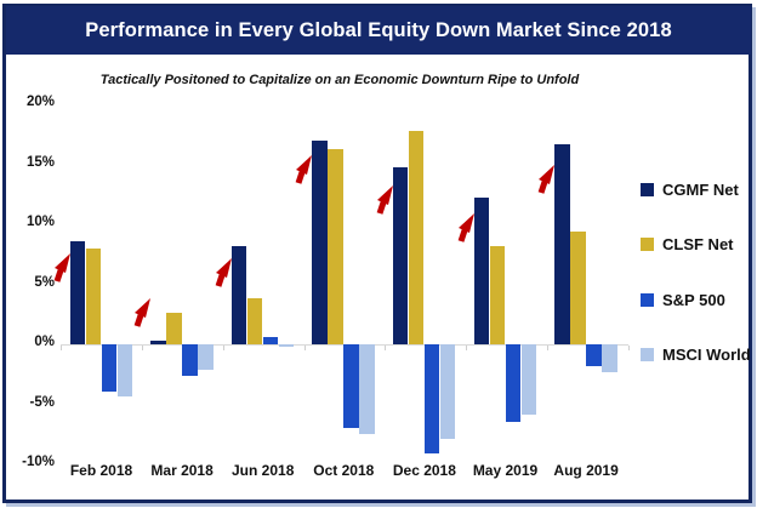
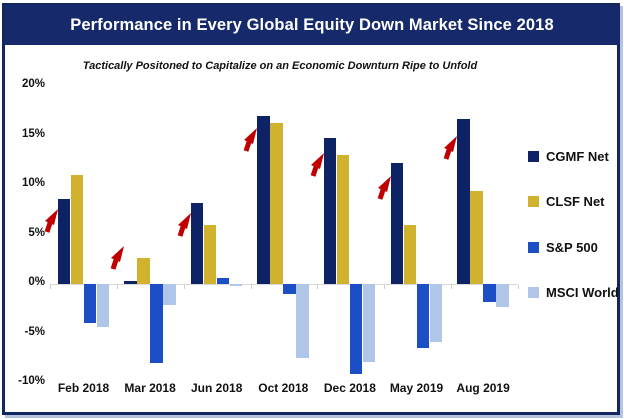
CLSF Net/Feb 2018: 8% -> 11%
S&P 500/Mar 2018: -3% -> -8%
CLSF Net/Jun 2018: 4% -> 6%
S&P 500/Oct 2018: -7% -> -1%
CLSF Net/Dec 2018: 18% -> 13%
CLSF Net/May 2019: 8% -> 6%
